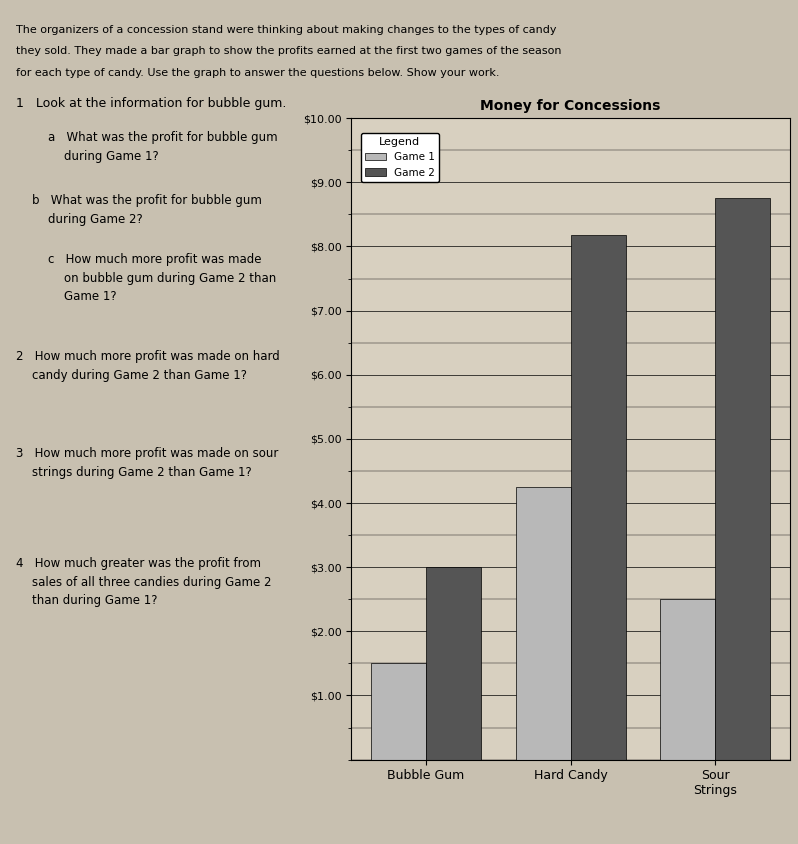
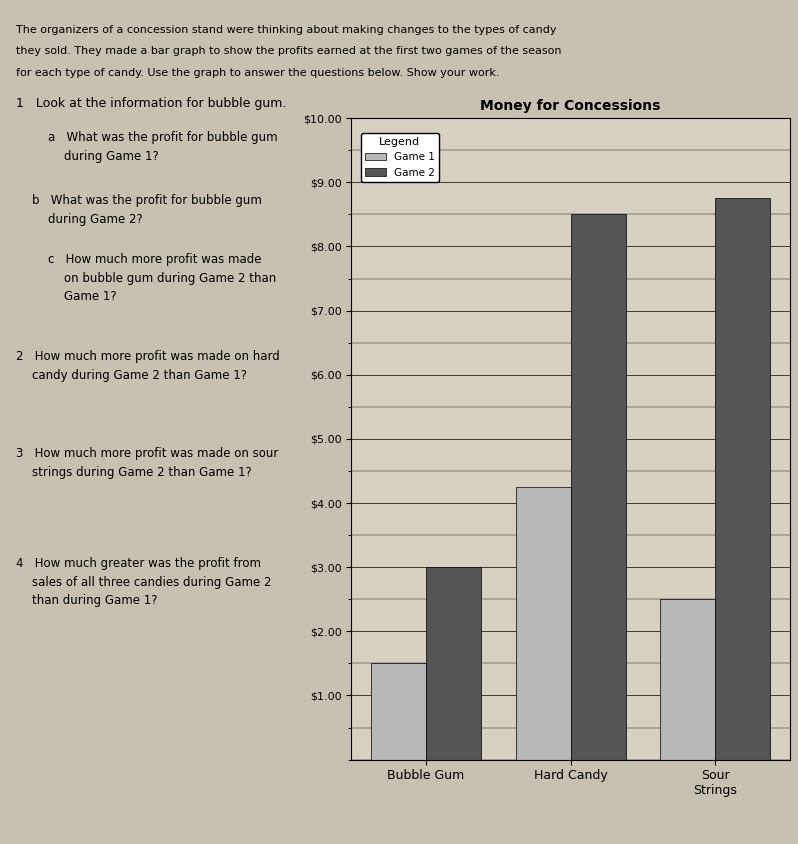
Game 2/Hard Candy: $8.18 -> $8.50
